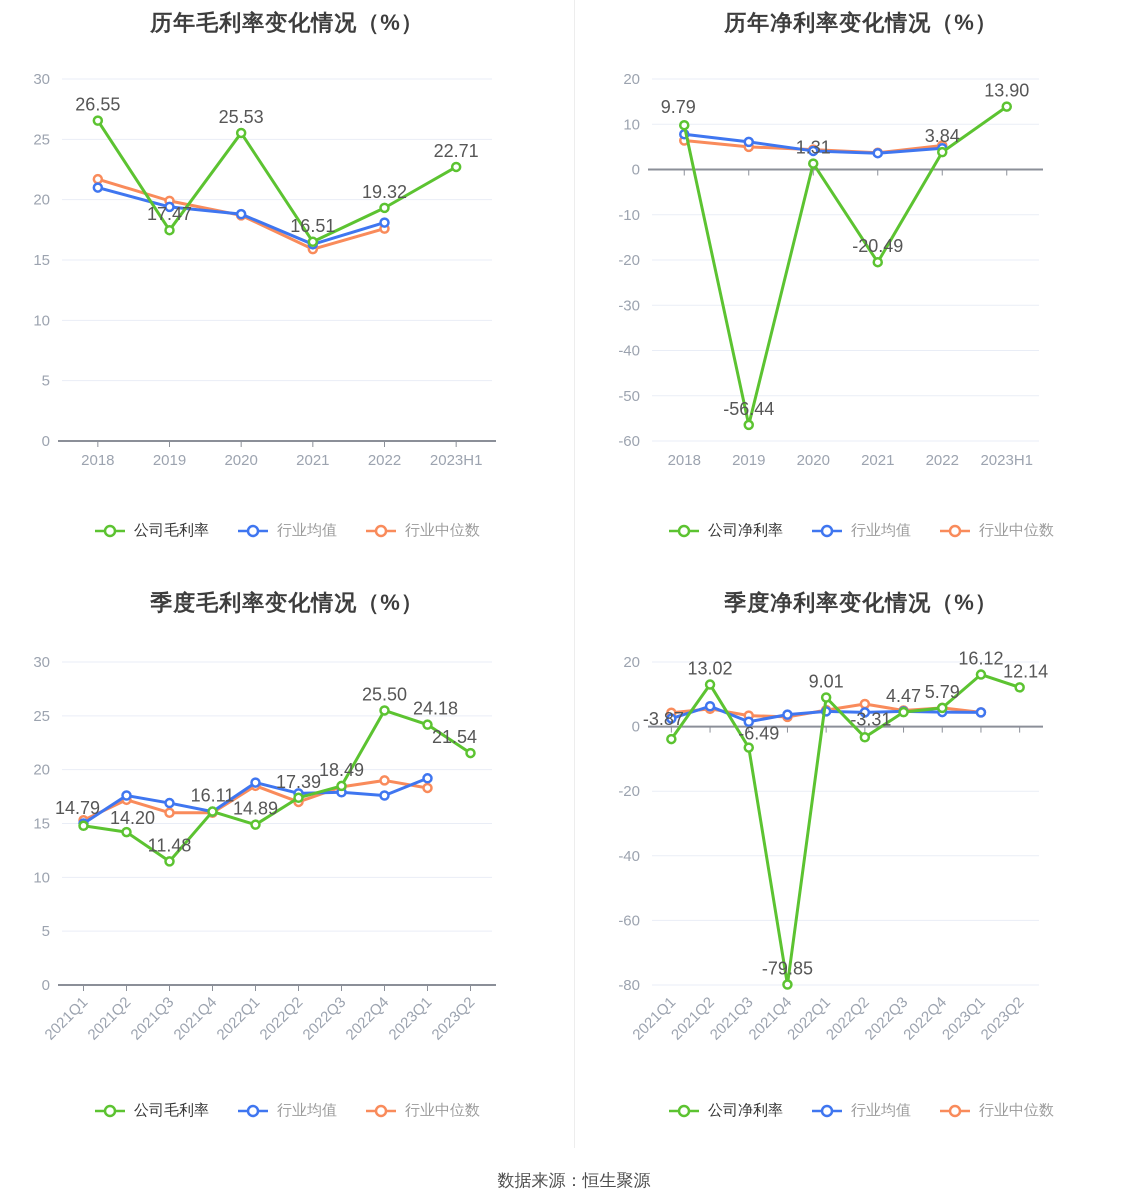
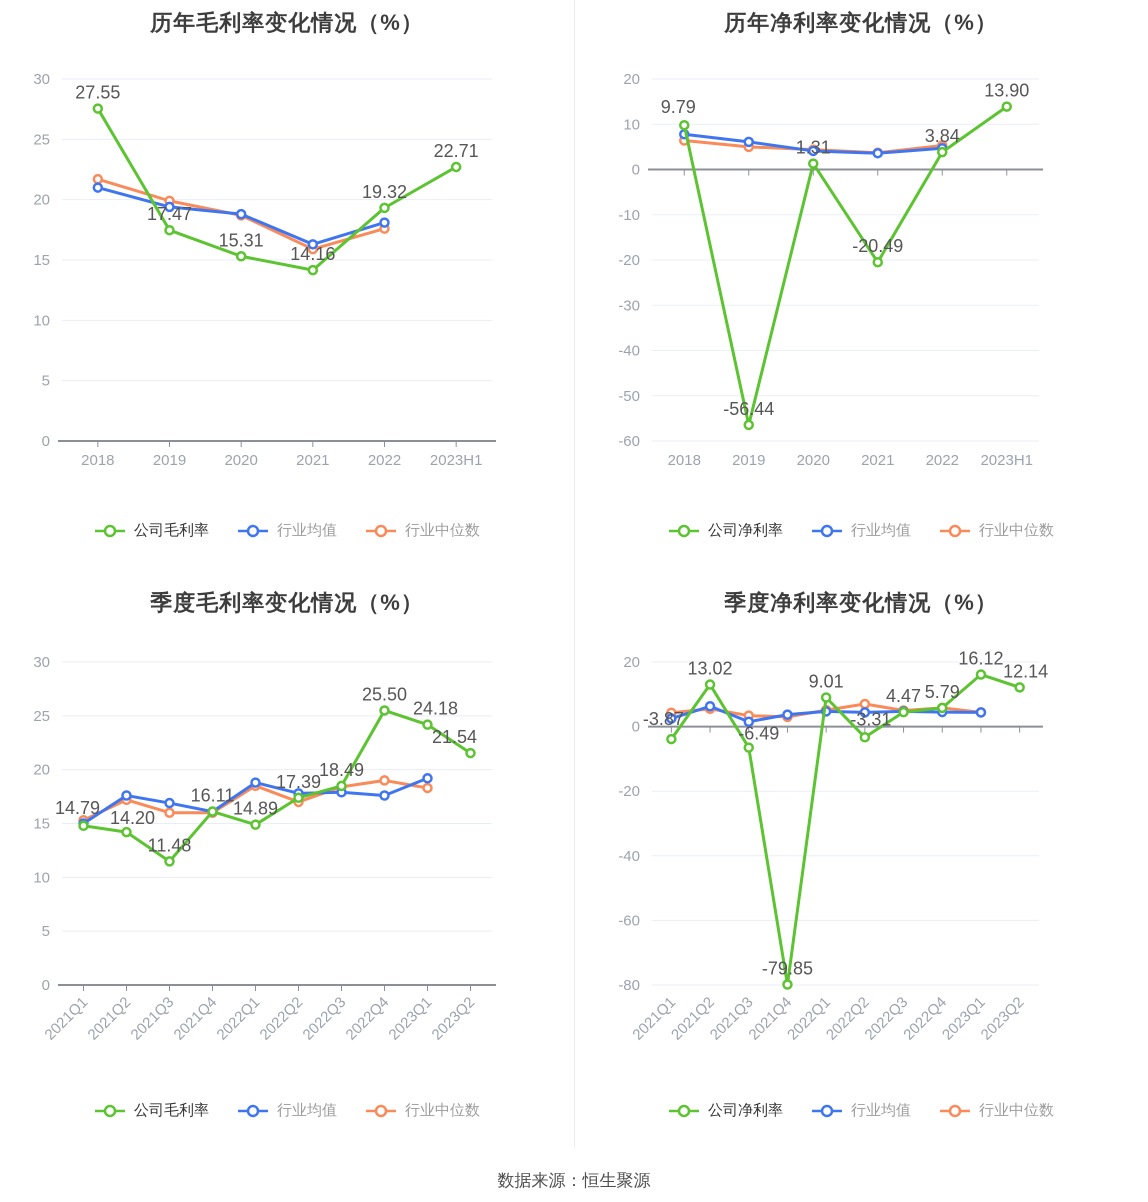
历年毛利率变化情况（%）/公司毛利率/2018: 26.55 -> 27.55
历年毛利率变化情况（%）/公司毛利率/2020: 25.53 -> 15.31
历年毛利率变化情况（%）/公司毛利率/2021: 16.51 -> 14.16
